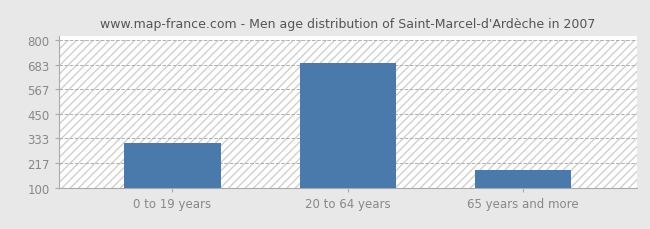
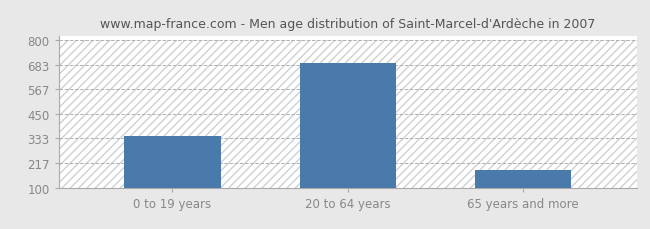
0 to 19 years: 310 -> 345
